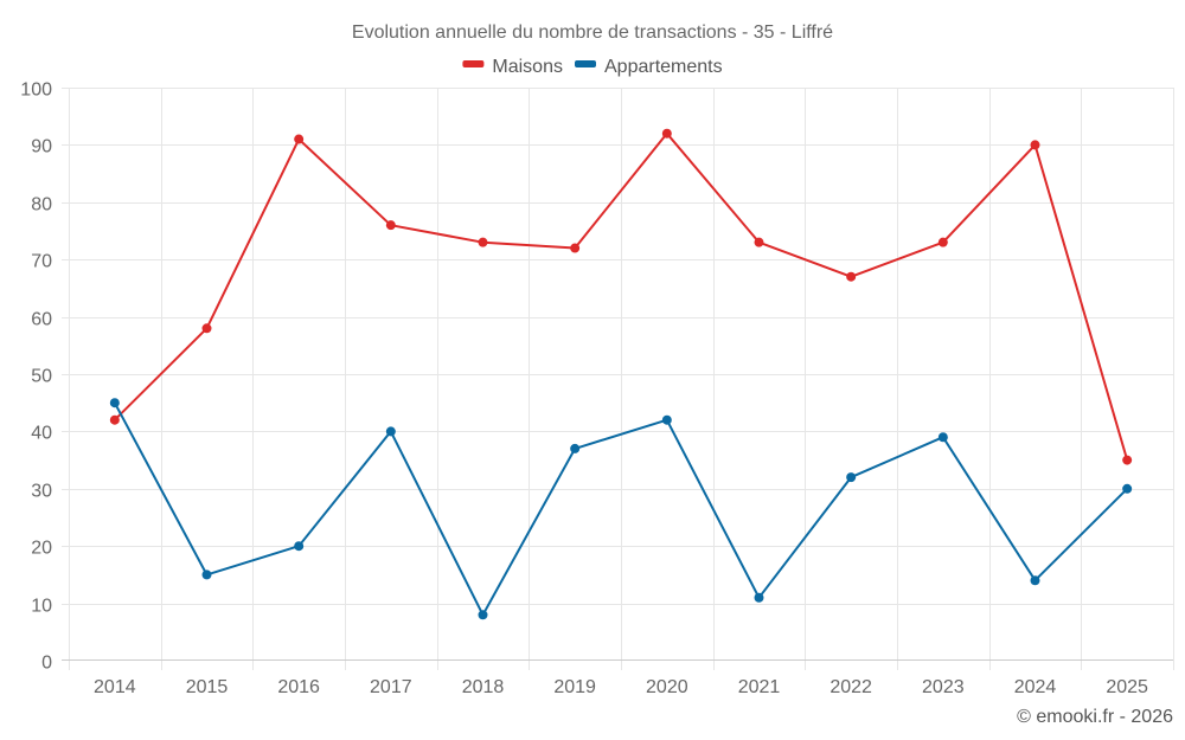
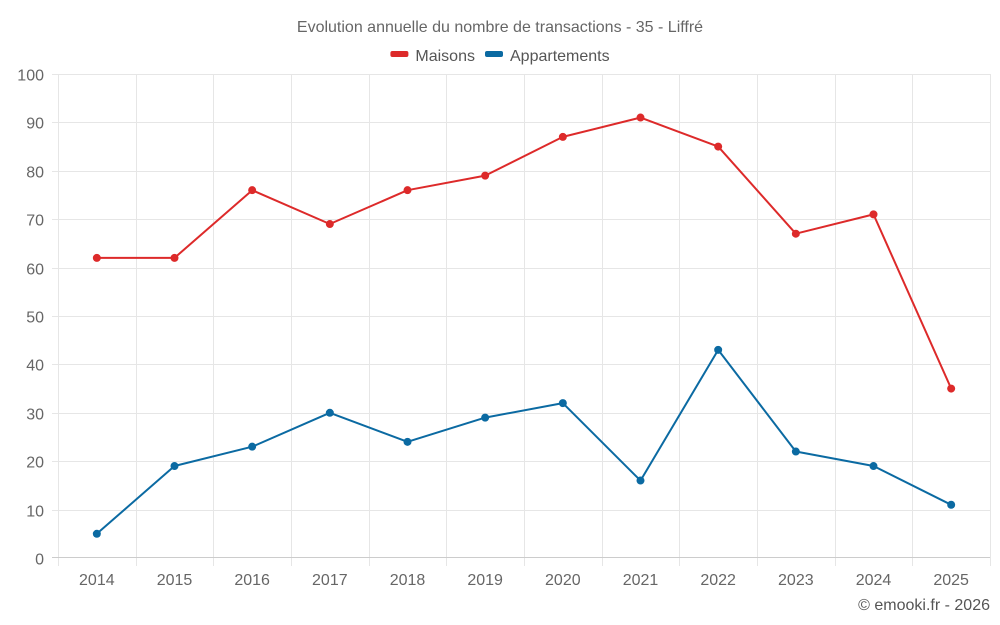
Maisons/2014: 42 -> 62
Appartements/2014: 45 -> 5
Maisons/2015: 58 -> 62
Appartements/2015: 15 -> 19
Maisons/2016: 91 -> 76
Appartements/2016: 20 -> 23
Maisons/2017: 76 -> 69
Appartements/2017: 40 -> 30
Maisons/2018: 73 -> 76
Appartements/2018: 8 -> 24
Maisons/2019: 72 -> 79
Appartements/2019: 37 -> 29
Maisons/2020: 92 -> 87
Appartements/2020: 42 -> 32
Maisons/2021: 73 -> 91
Appartements/2021: 11 -> 16
Maisons/2022: 67 -> 85
Appartements/2022: 32 -> 43
Maisons/2023: 73 -> 67
Appartements/2023: 39 -> 22
Maisons/2024: 90 -> 71
Appartements/2024: 14 -> 19
Appartements/2025: 30 -> 11
